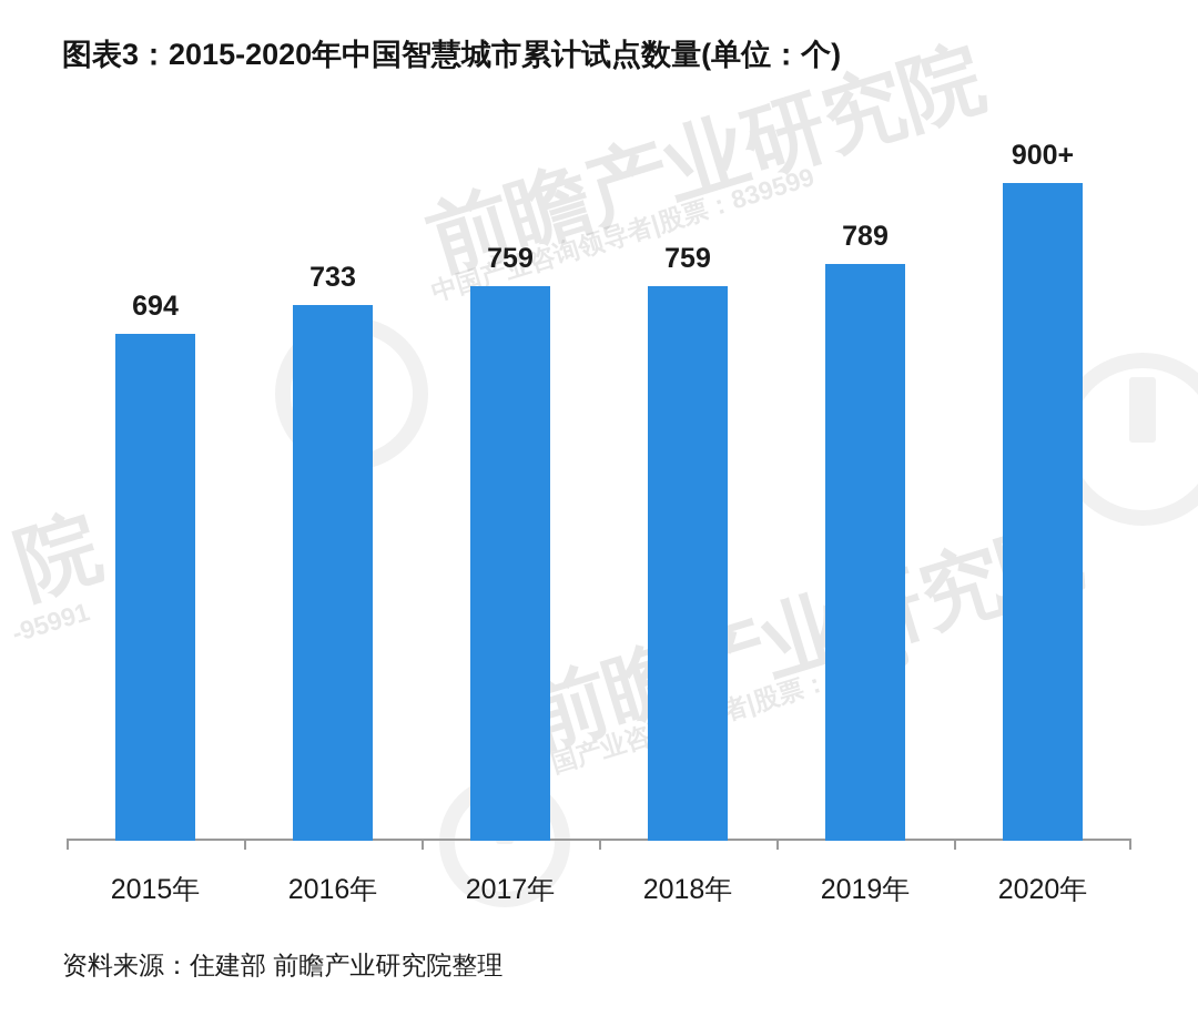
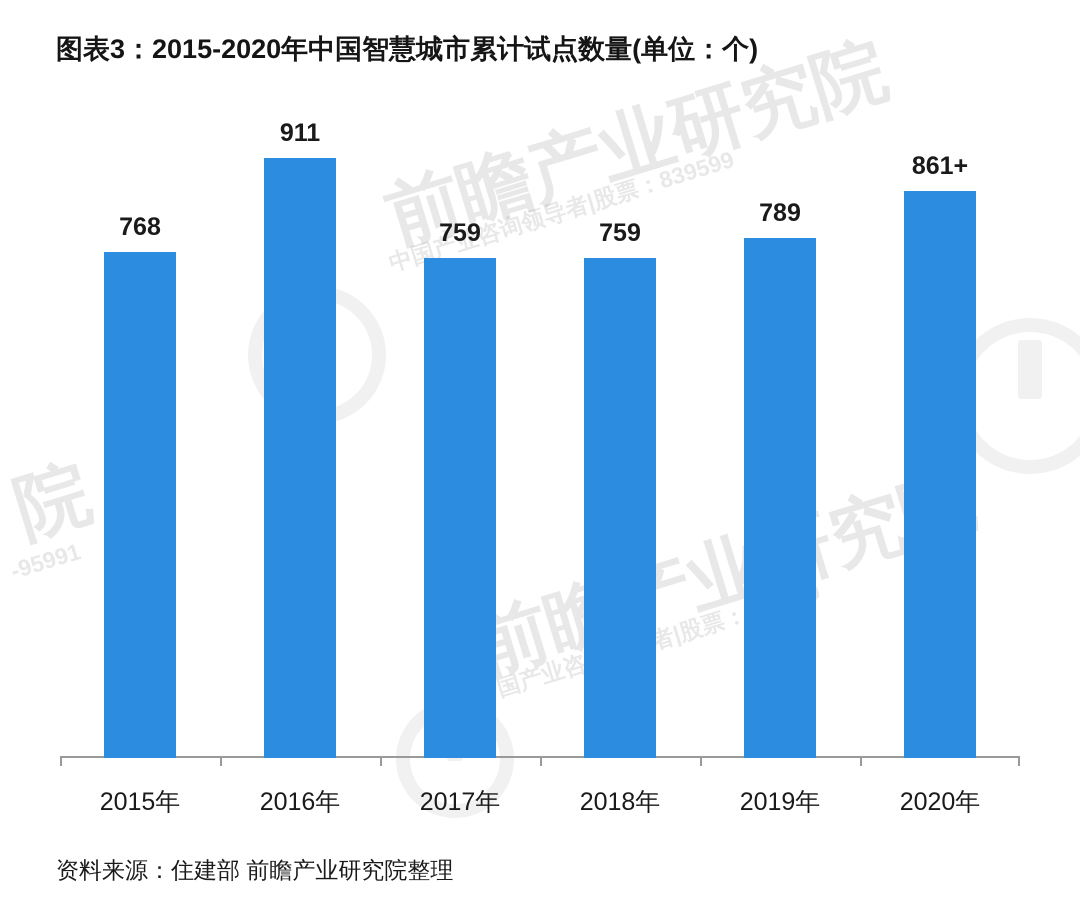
2015年: 694 -> 768
2016年: 733 -> 911
2020年: 900 -> 861
